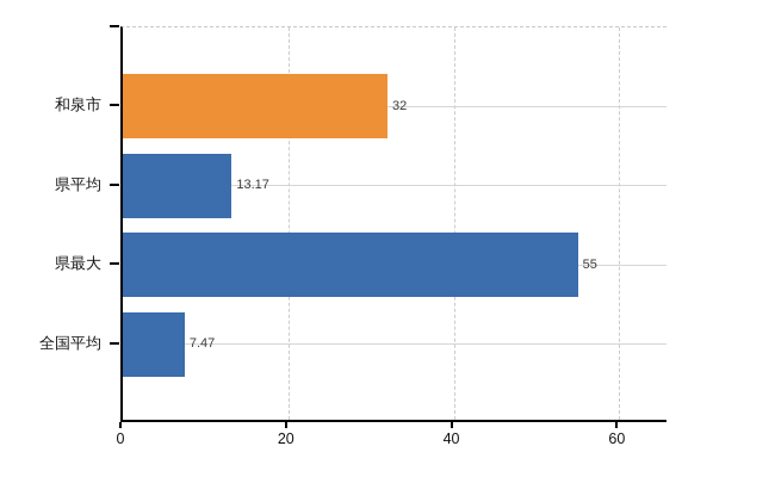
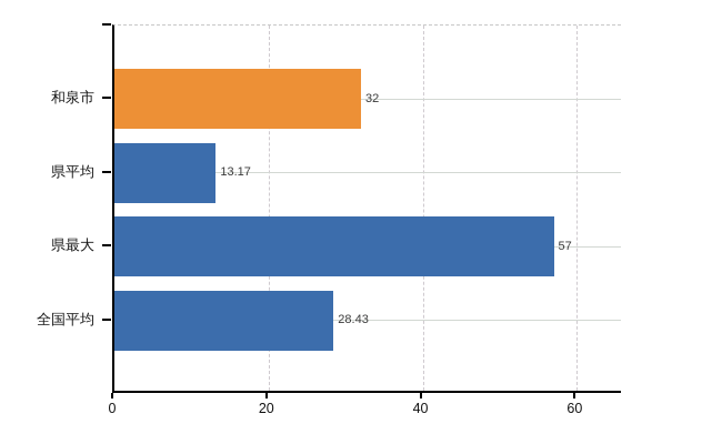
県最大: 55 -> 57
全国平均: 7.47 -> 28.43
